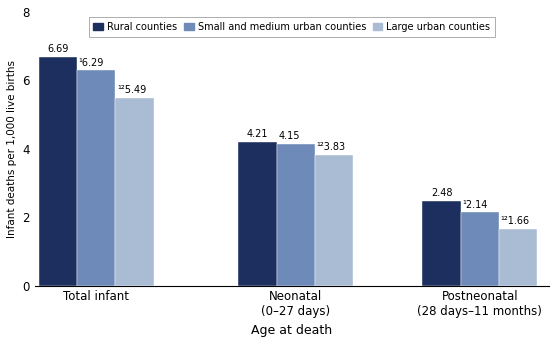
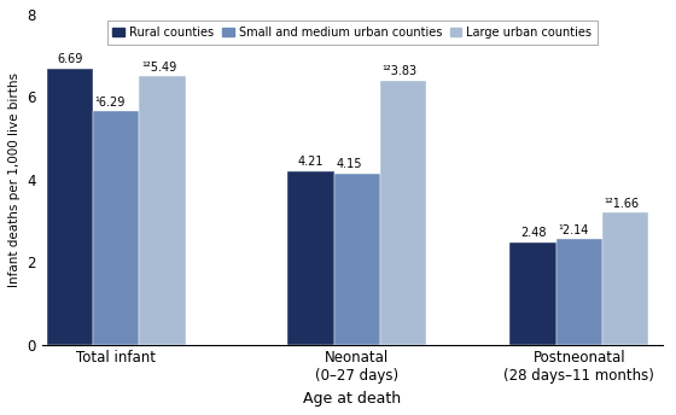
Small and medium urban counties/Total infant: 6.29 -> 5.65
Large urban counties/Total infant: 5.49 -> 6.50
Large urban counties/Neonatal (0–27 days): 3.83 -> 6.40
Small and medium urban counties/Postneonatal (28 days–11 months): 2.14 -> 2.55
Large urban counties/Postneonatal (28 days–11 months): 1.66 -> 3.20
